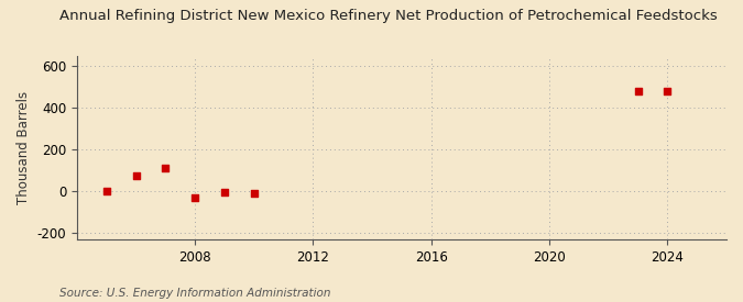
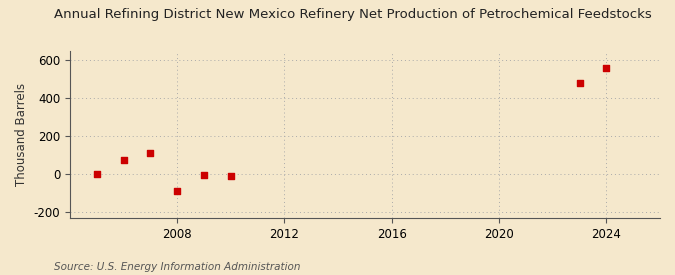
2008: -30 -> -90
2024: 480 -> 560
